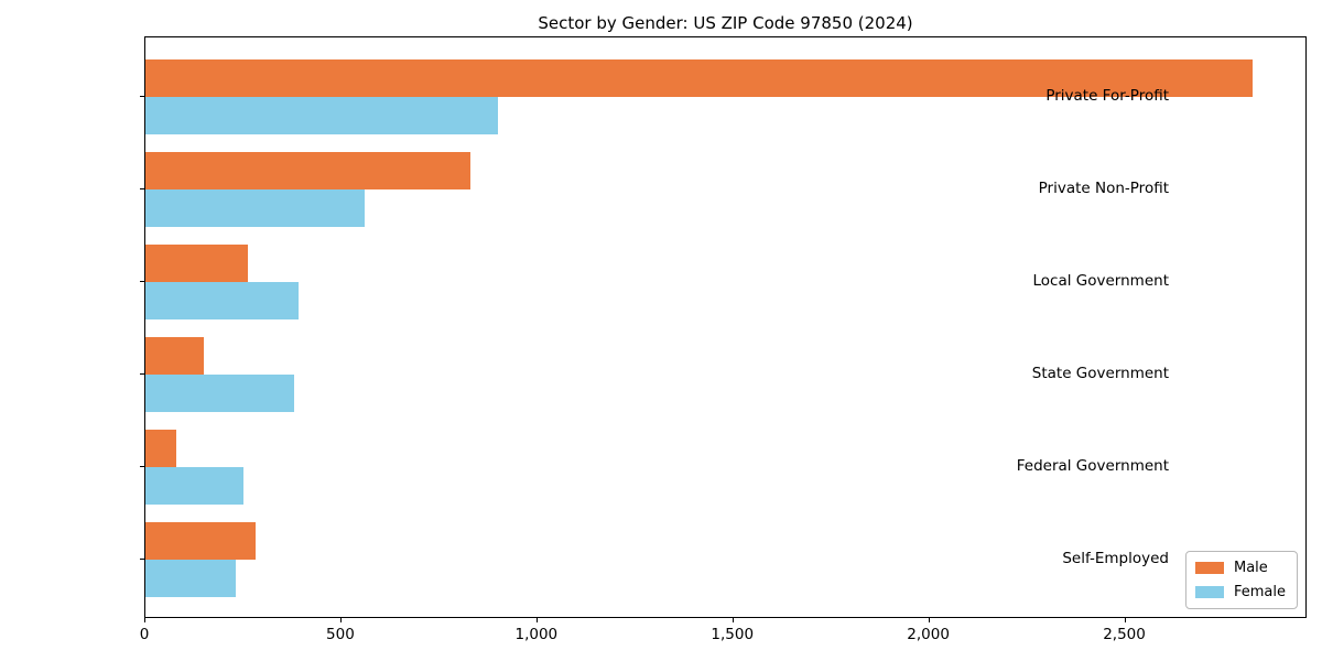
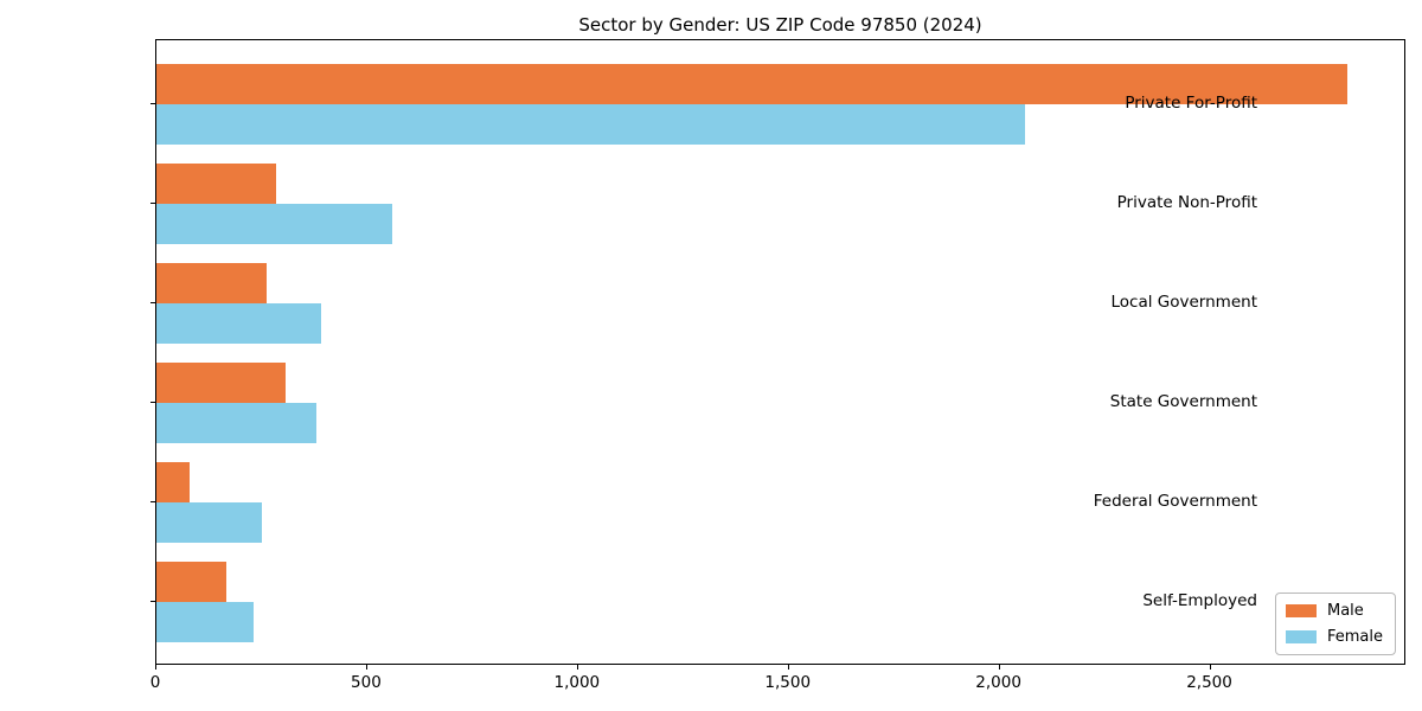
Female/Private For-Profit: 900 -> 2060
Male/Private Non-Profit: 830 -> 280
Male/State Government: 150 -> 300
Male/Self-Employed: 280 -> 160
